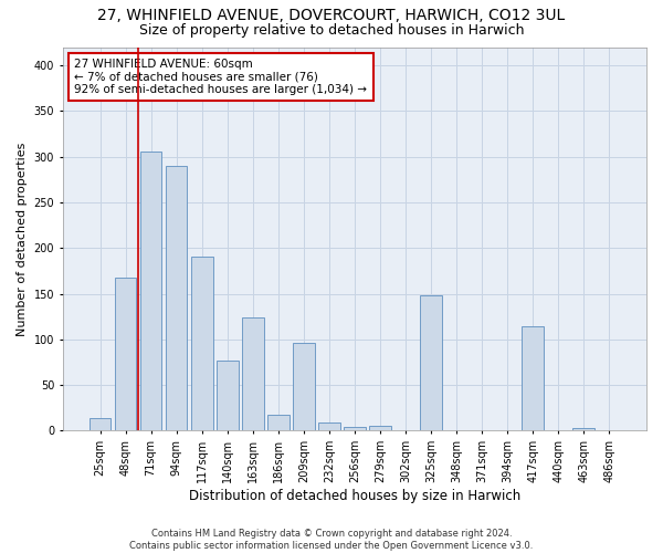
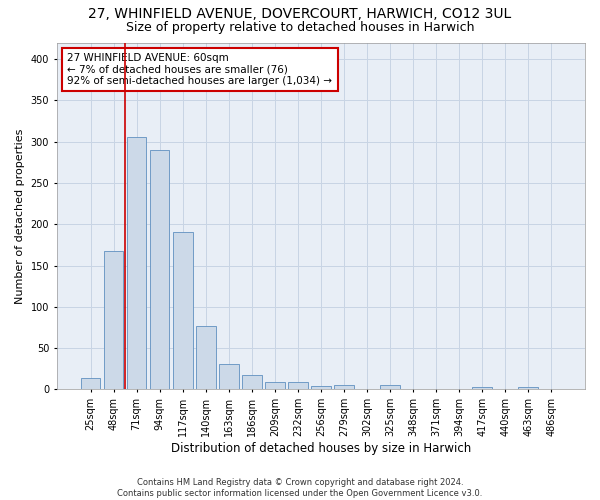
163sqm: 124 -> 31
209sqm: 96 -> 9
325sqm: 148 -> 5
417sqm: 114 -> 3
